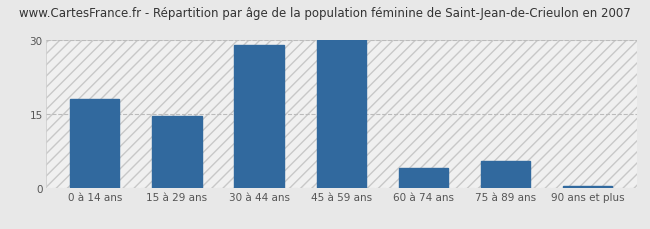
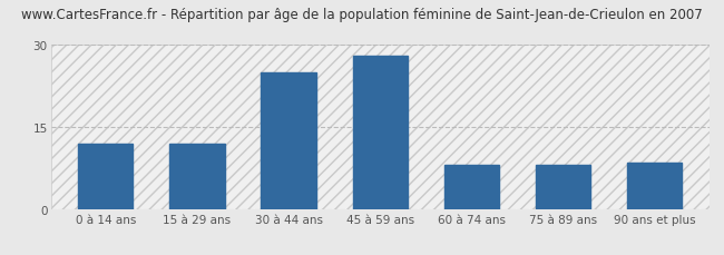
0 à 14 ans: 18.0 -> 12.0
15 à 29 ans: 14.5 -> 12.0
30 à 44 ans: 29.0 -> 25.0
45 à 59 ans: 30.0 -> 28.0
60 à 74 ans: 4.0 -> 8.0
75 à 89 ans: 5.5 -> 8.0
90 ans et plus: 0.3 -> 8.5
